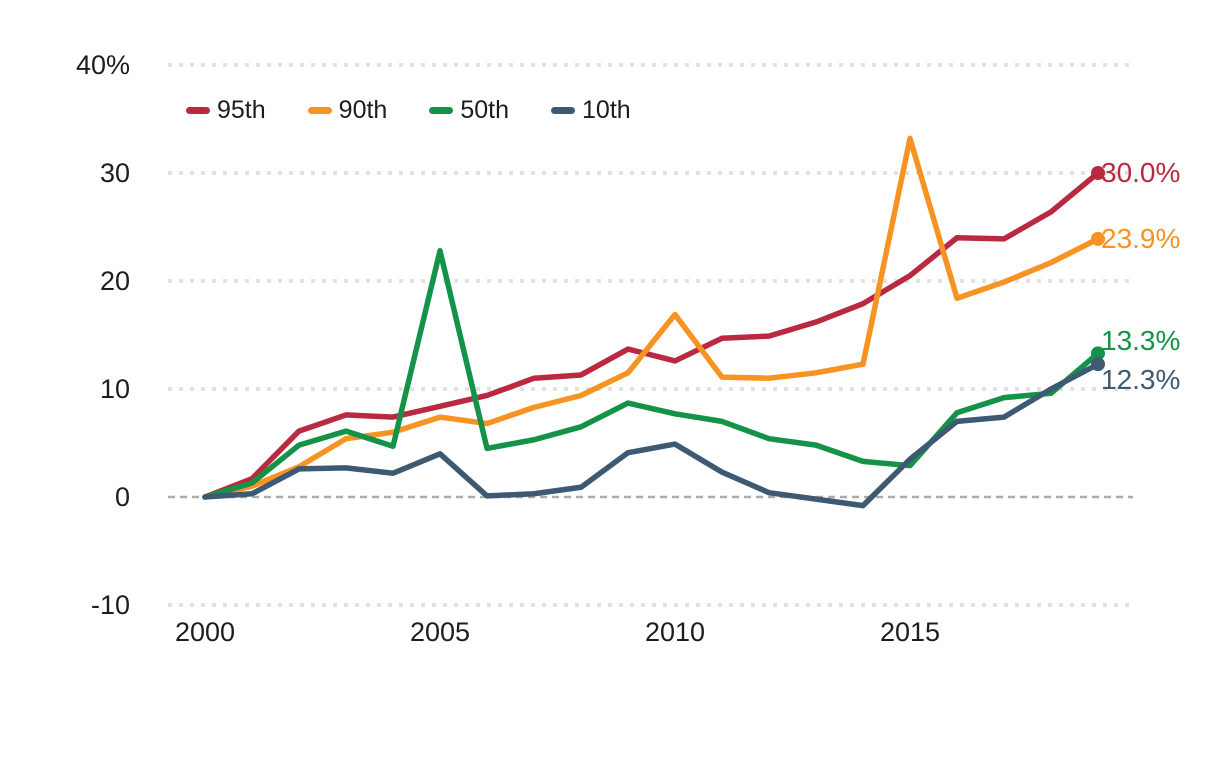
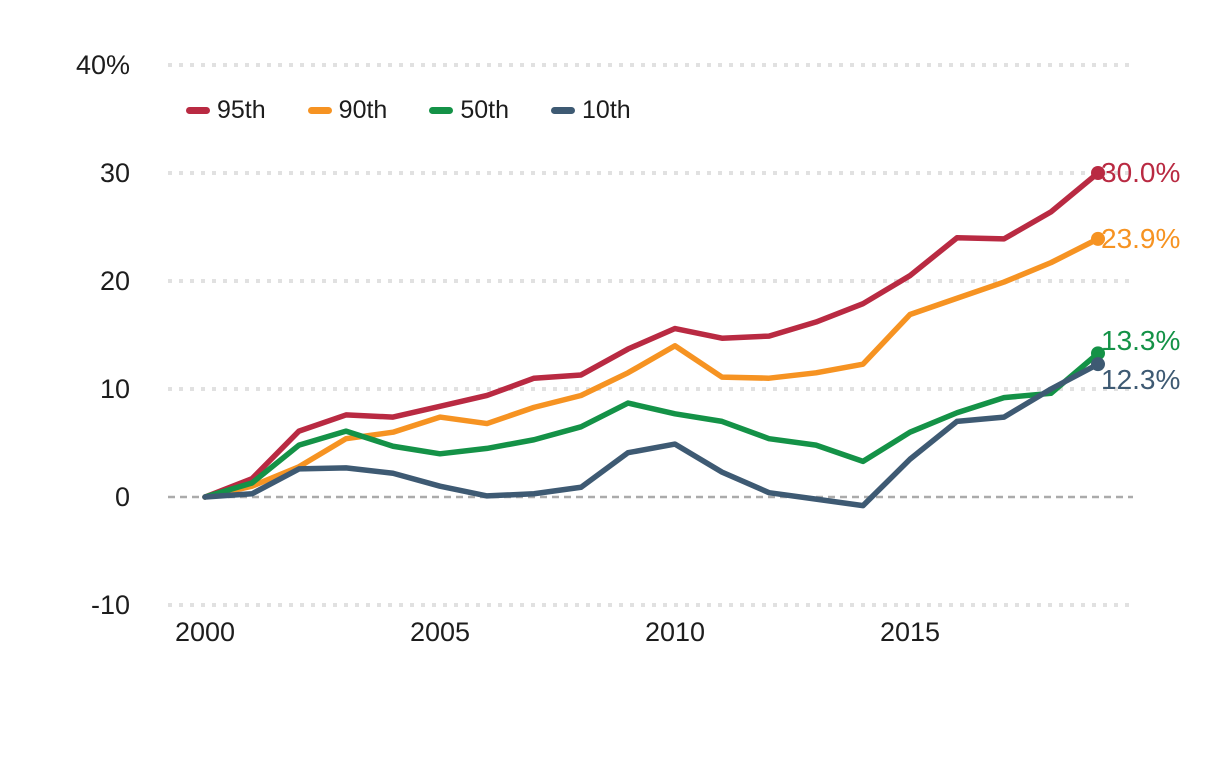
50th/2005: 22.8% -> 4.0%
10th/2005: 4.0% -> 1.0%
95th/2010: 12.6% -> 15.6%
90th/2010: 16.9% -> 14.0%
90th/2015: 33.2% -> 16.9%
50th/2015: 2.9% -> 6.0%
